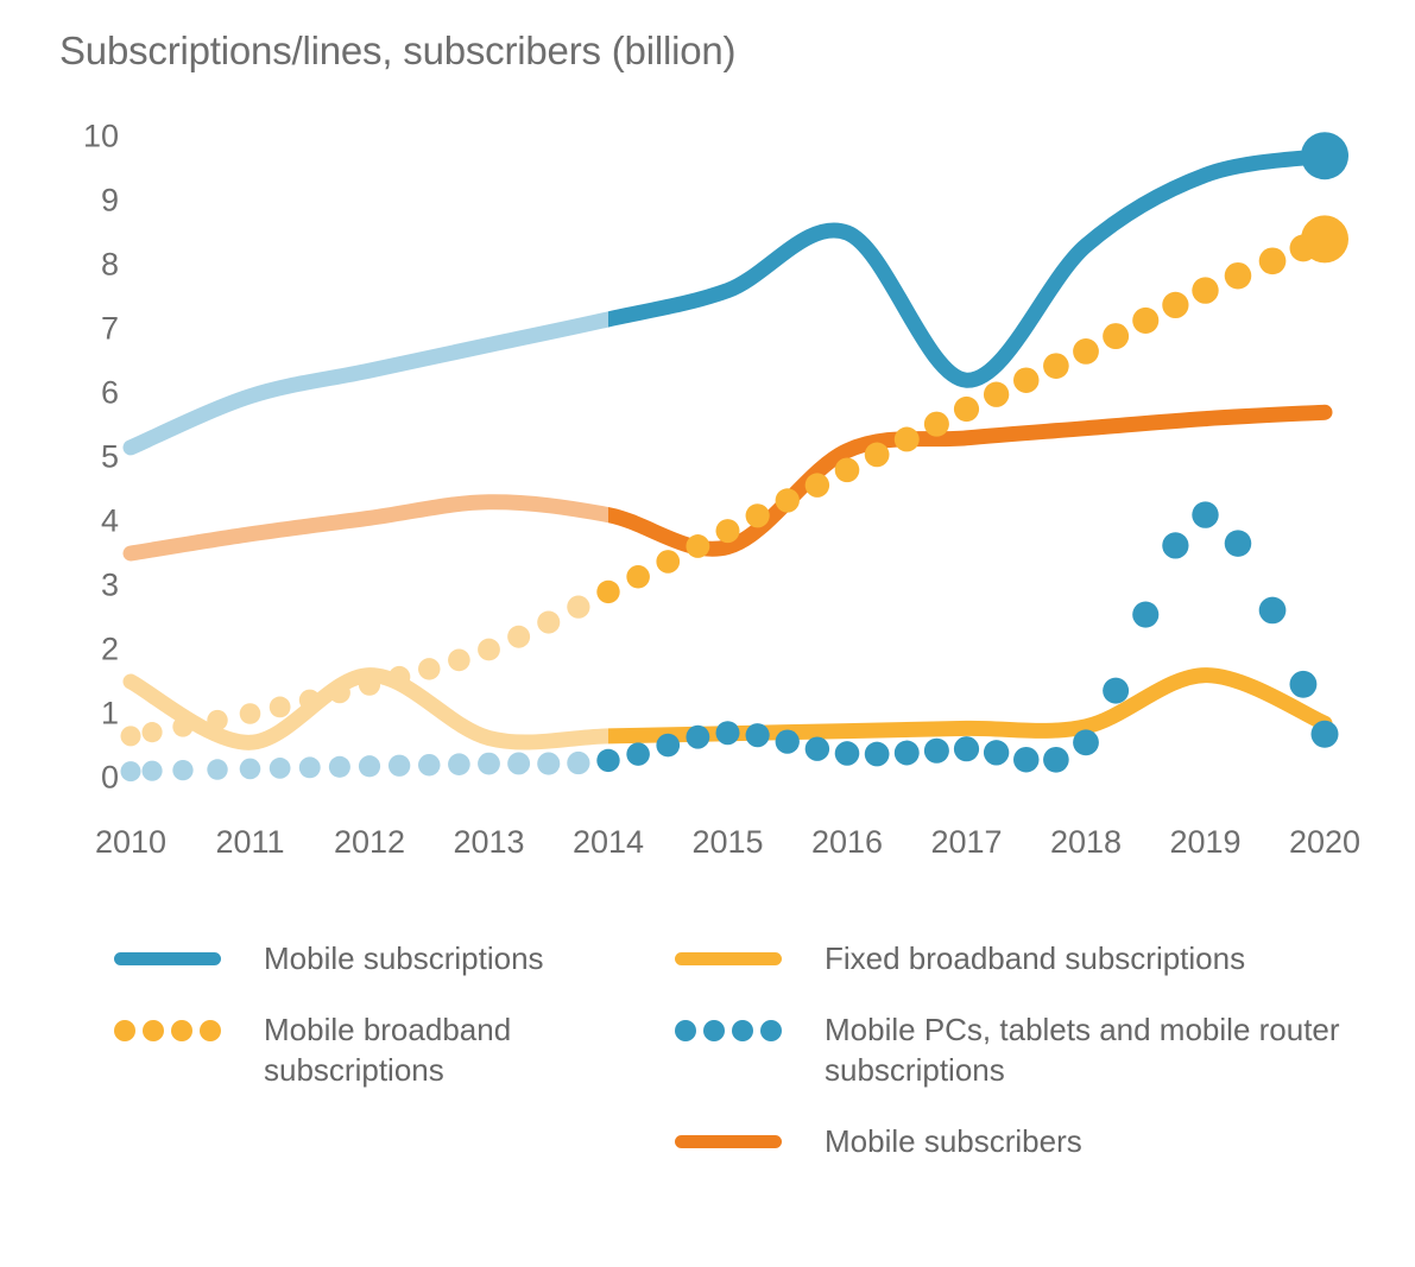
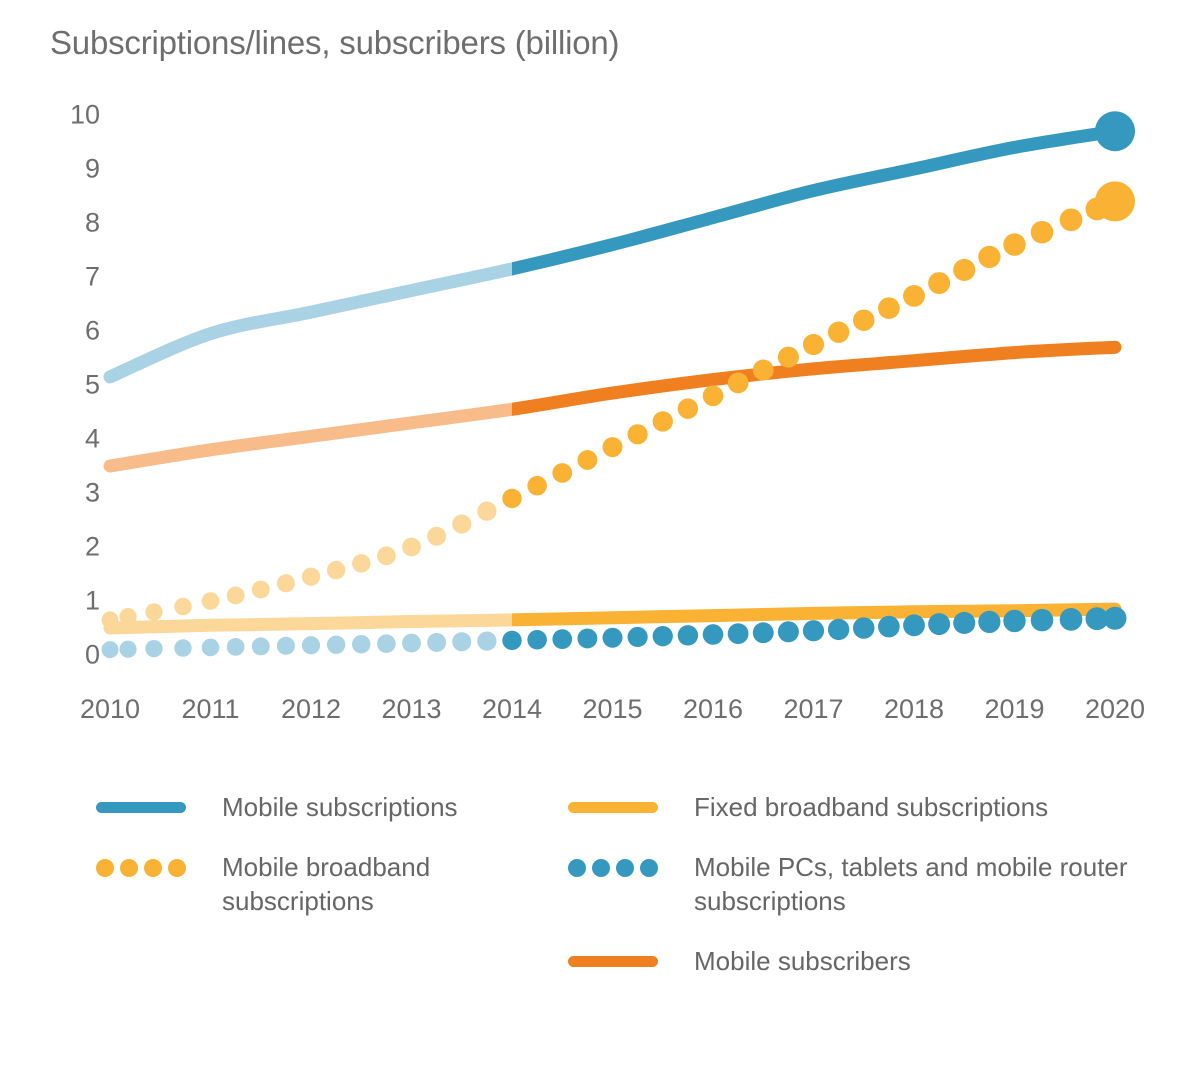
Fixed broadband subscriptions/2010: 1.5 -> 0.5
Fixed broadband subscriptions/2012: 1.6 -> 0.6
Mobile subscribers/2014: 4.1 -> 4.5
Mobile subscribers/2015: 3.6 -> 4.8
Mobile PCs, tablets and mobile router subscriptions/2015: 0.7 -> 0.3
Mobile subscriptions/2016: 8.5 -> 8.1
Mobile subscriptions/2017: 6.2 -> 8.6
Mobile subscriptions/2018: 8.3 -> 9.0
Fixed broadband subscriptions/2019: 1.6 -> 0.8
Mobile PCs, tablets and mobile router subscriptions/2019: 4.1 -> 0.6
